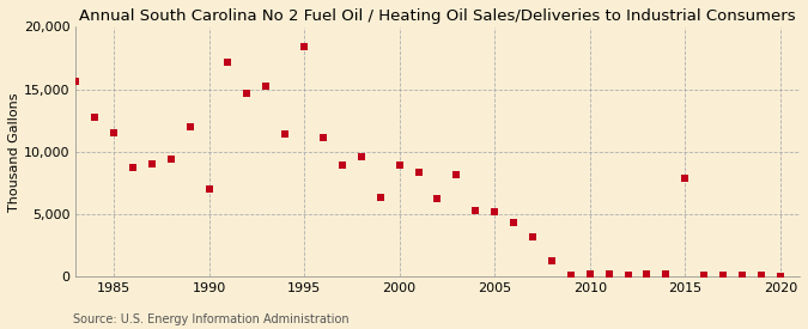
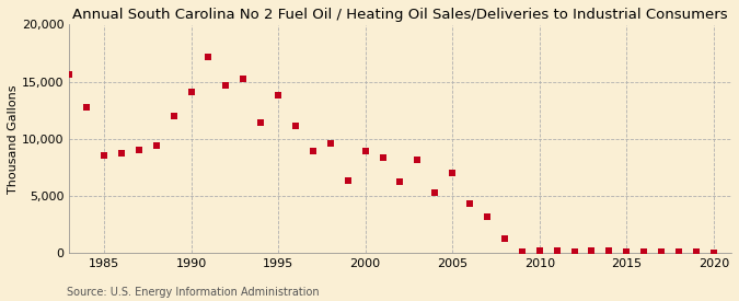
1985: 11,500 -> 8,500
1990: 7,000 -> 14,100
1995: 18,400 -> 13,800
2005: 5,200 -> 7,000
2015: 7,900 -> 200
